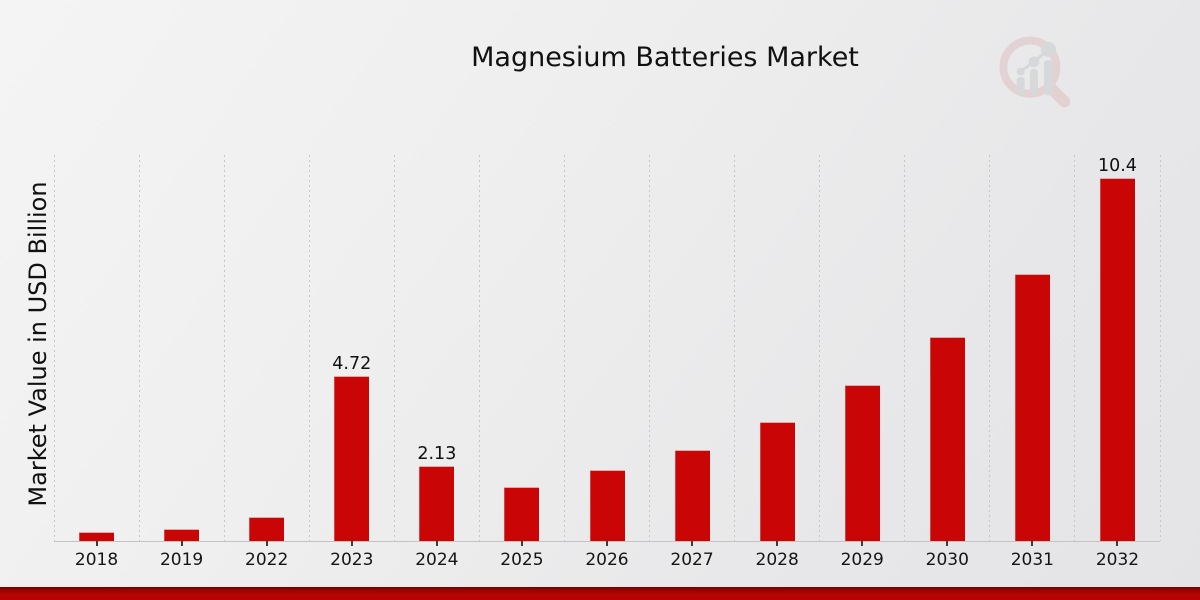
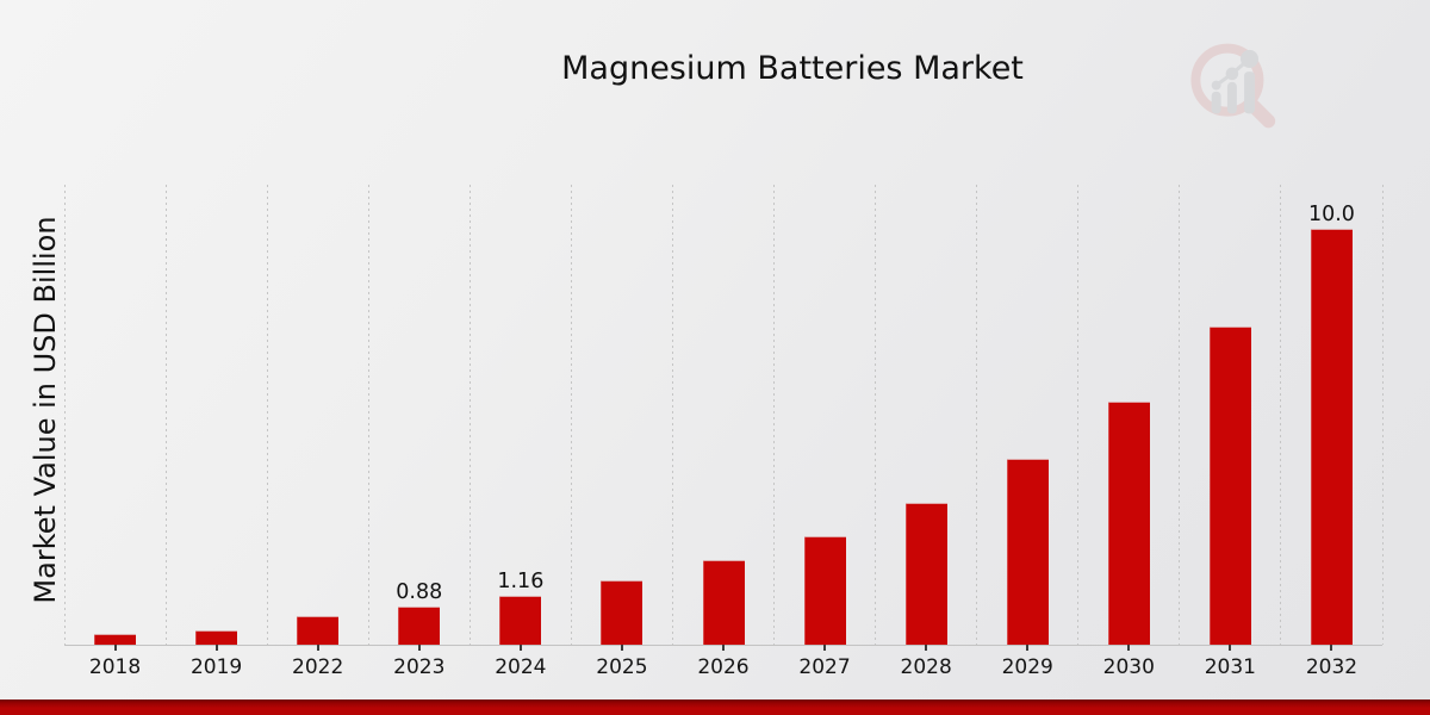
2023: 4.72 -> 0.88
2024: 2.13 -> 1.16
2032: 10.4 -> 10.0
